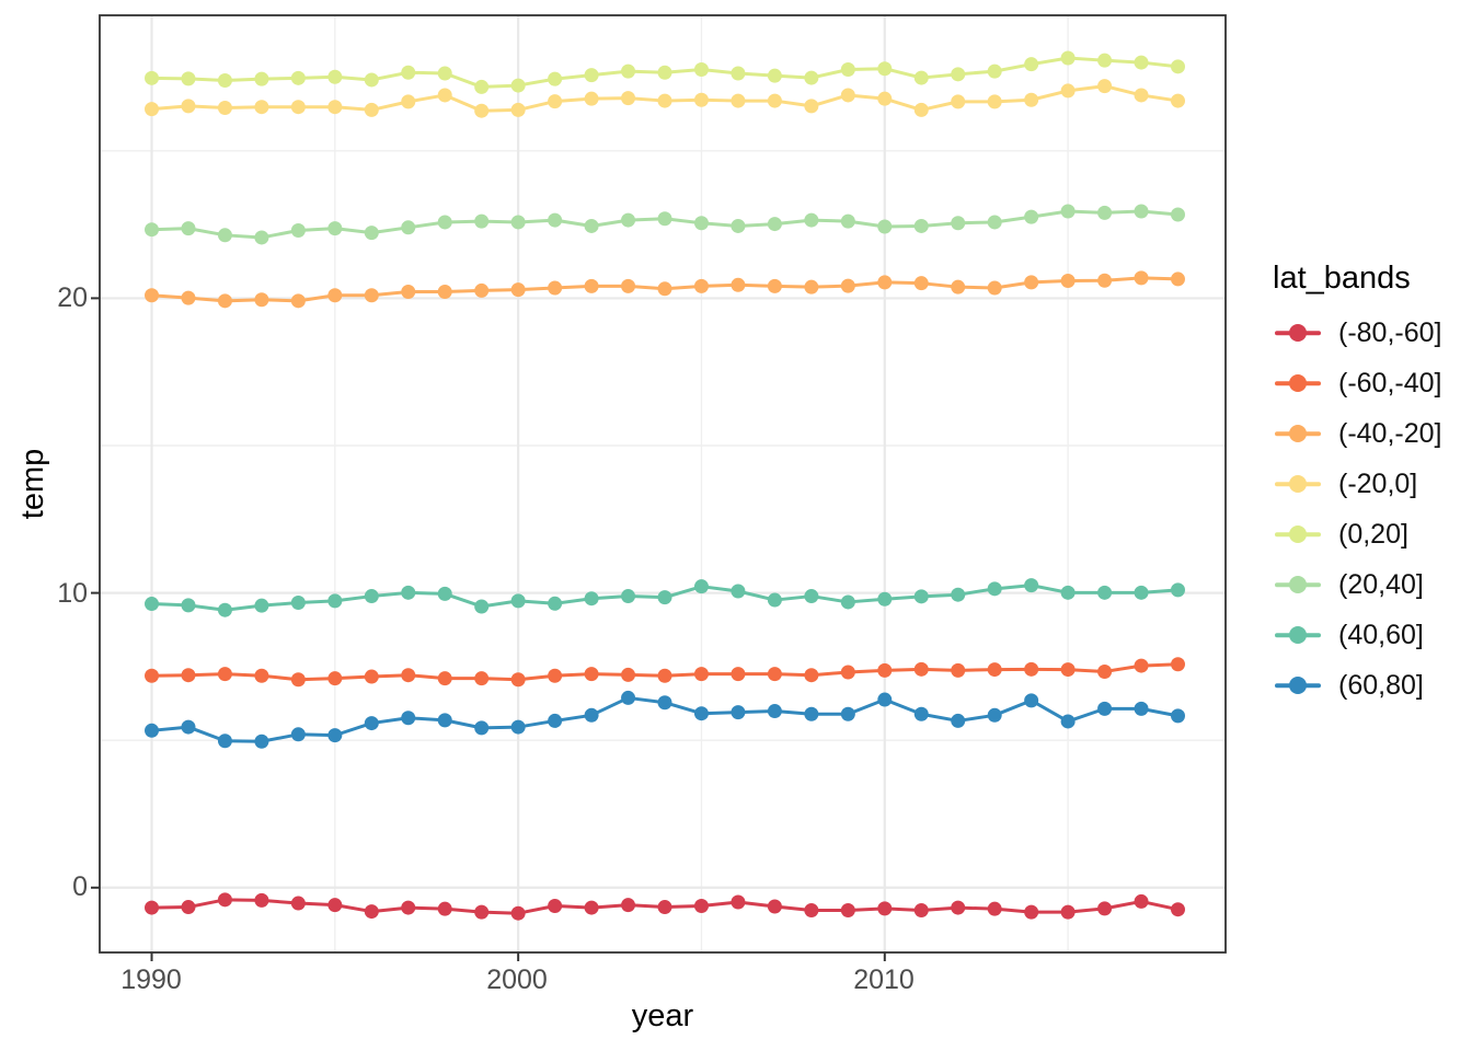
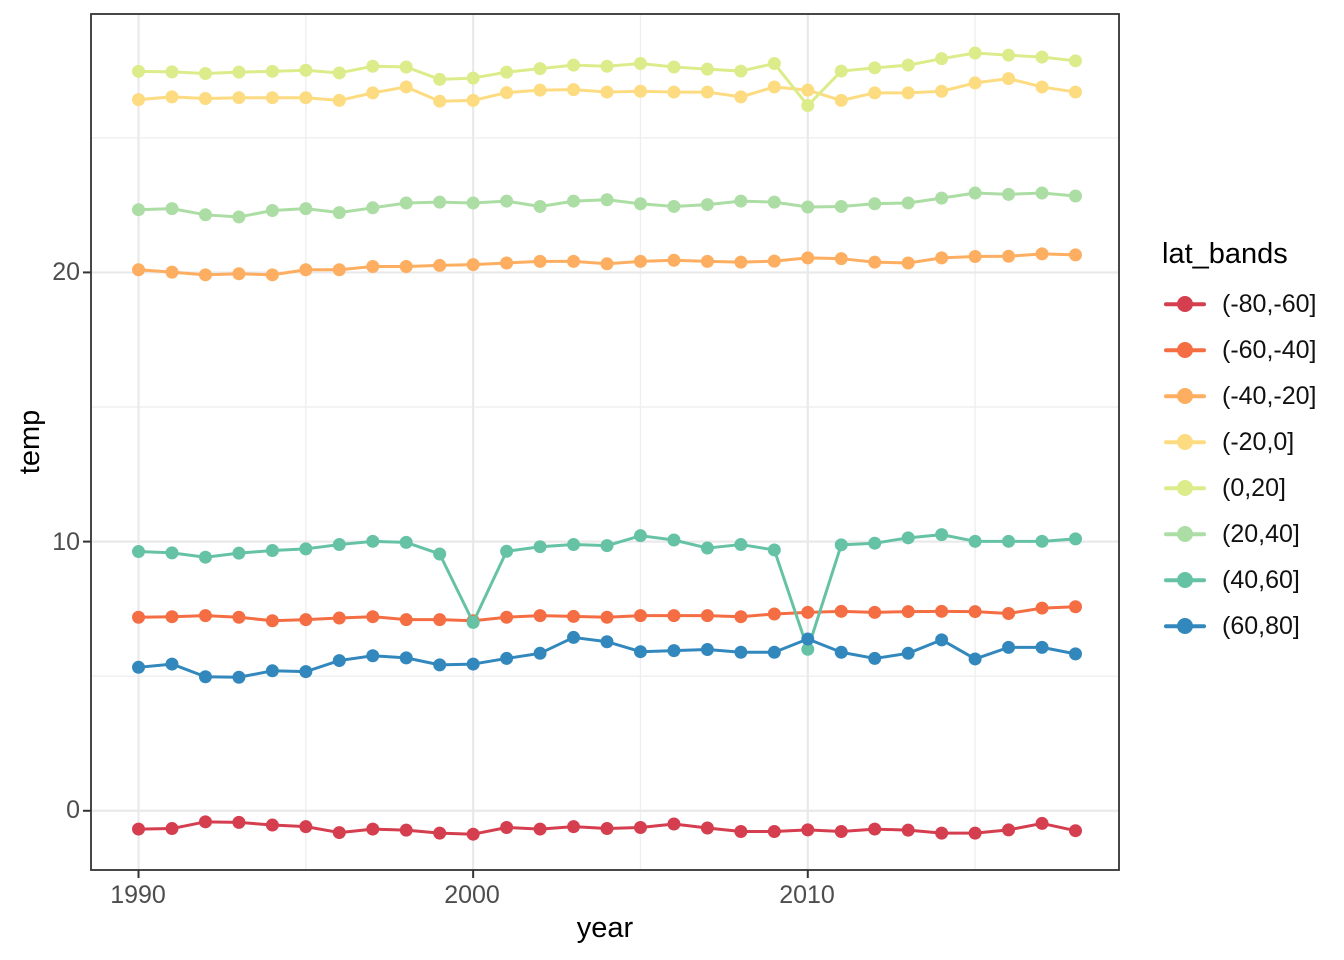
(40,60]/2000: 9.7 -> 7.0
(0,20]/2010: 27.8 -> 26.2
(40,60]/2010: 9.8 -> 6.0
